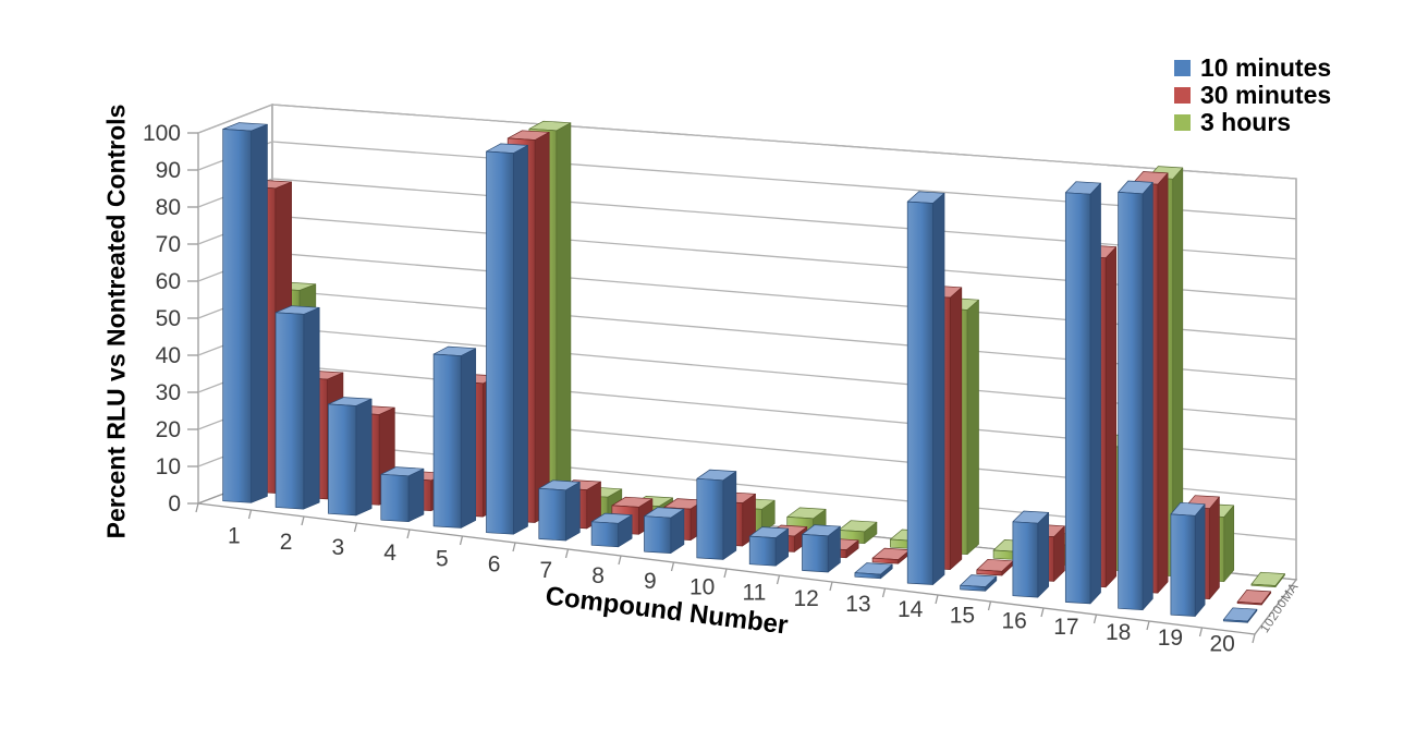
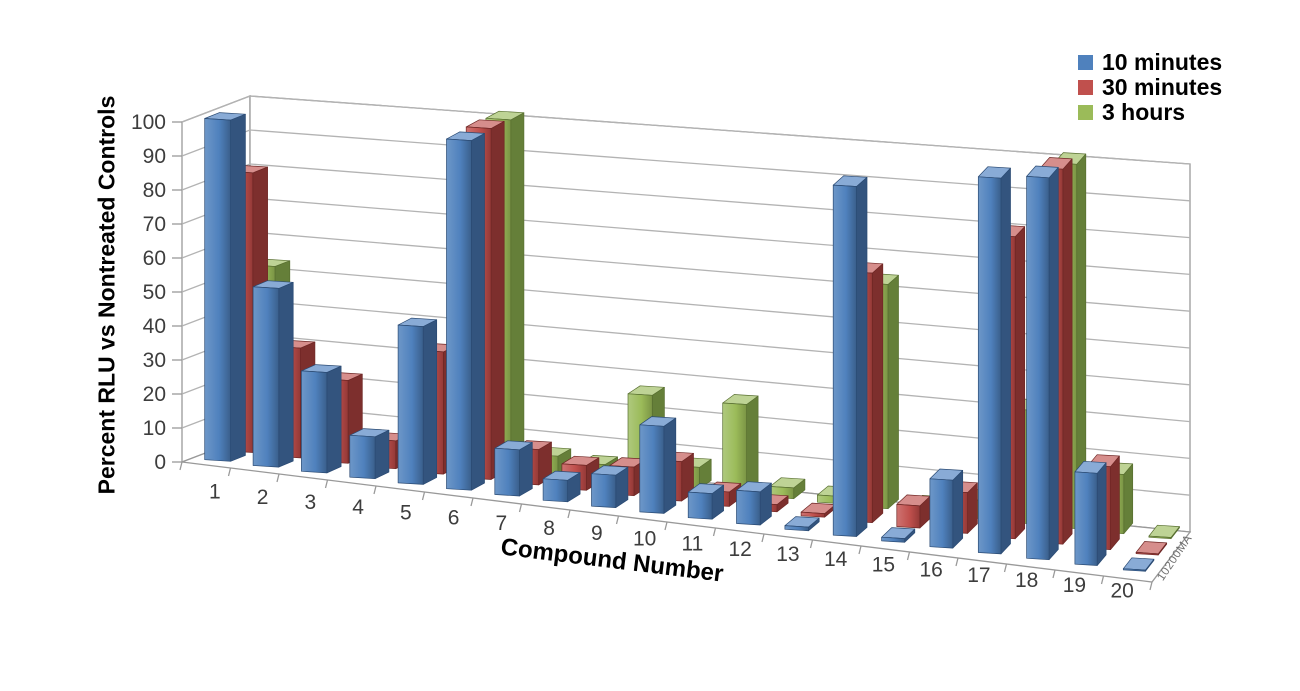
3 hours/9: 4 -> 25
10 minutes/10: 20 -> 24
3 hours/11: 5 -> 25
30 minutes/15: 1 -> 6
